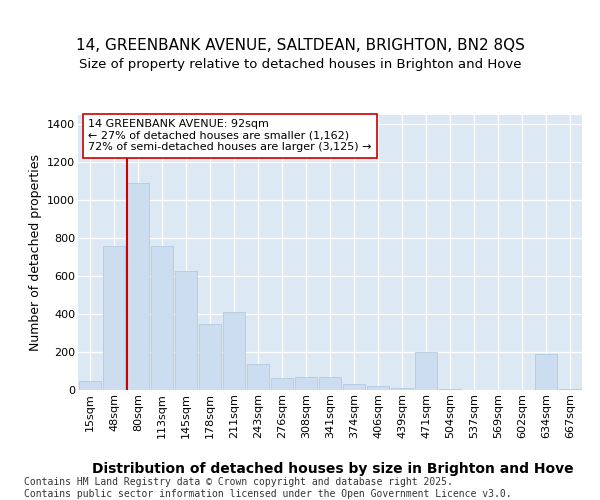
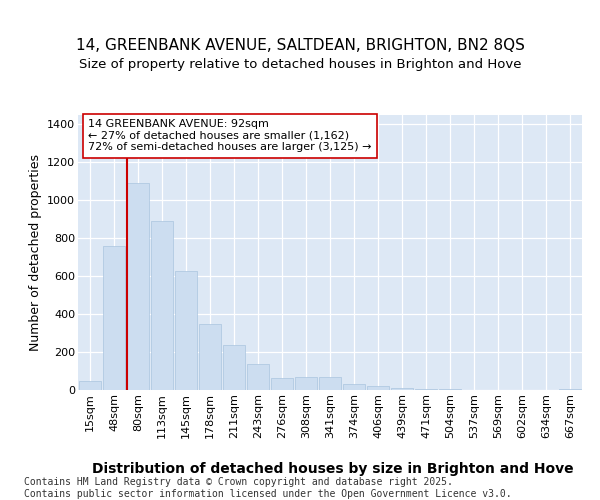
113sqm: 760 -> 890
211sqm: 410 -> 240
471sqm: 200 -> 0
634sqm: 190 -> 0
